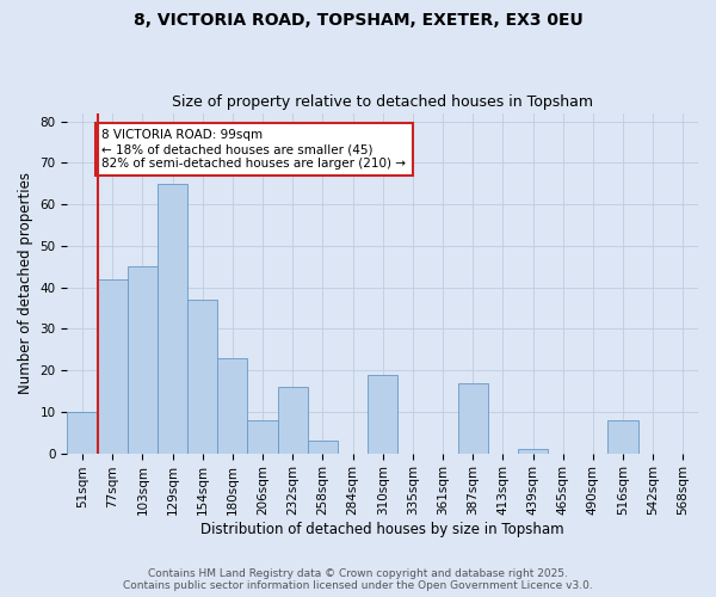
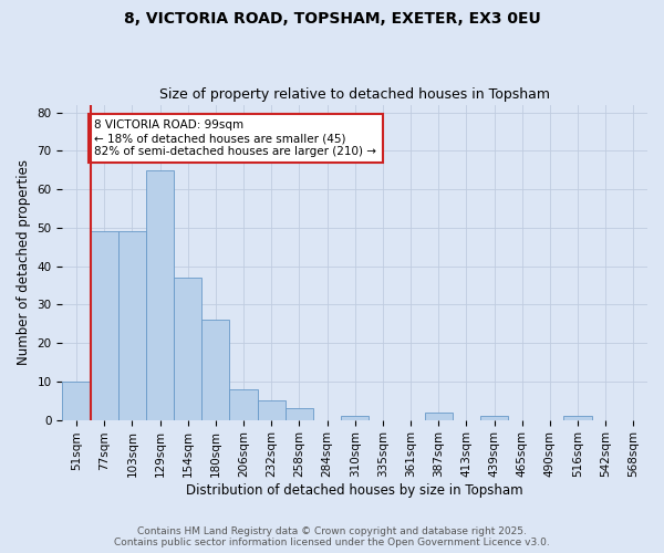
77sqm: 42 -> 49
103sqm: 45 -> 49
180sqm: 23 -> 26
232sqm: 16 -> 5
310sqm: 19 -> 1
387sqm: 17 -> 2
516sqm: 8 -> 1
